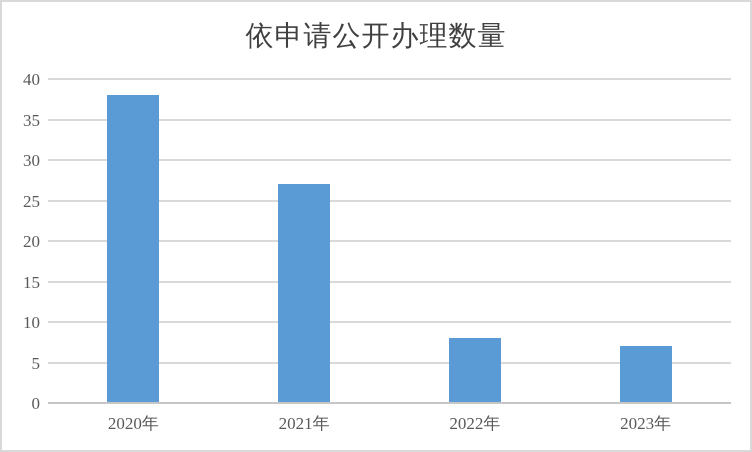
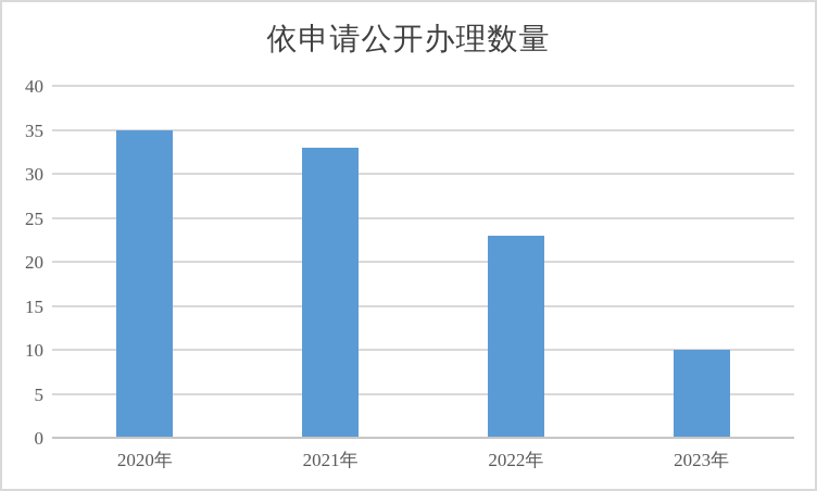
2020年: 38 -> 35
2021年: 27 -> 33
2022年: 8 -> 23
2023年: 7 -> 10
